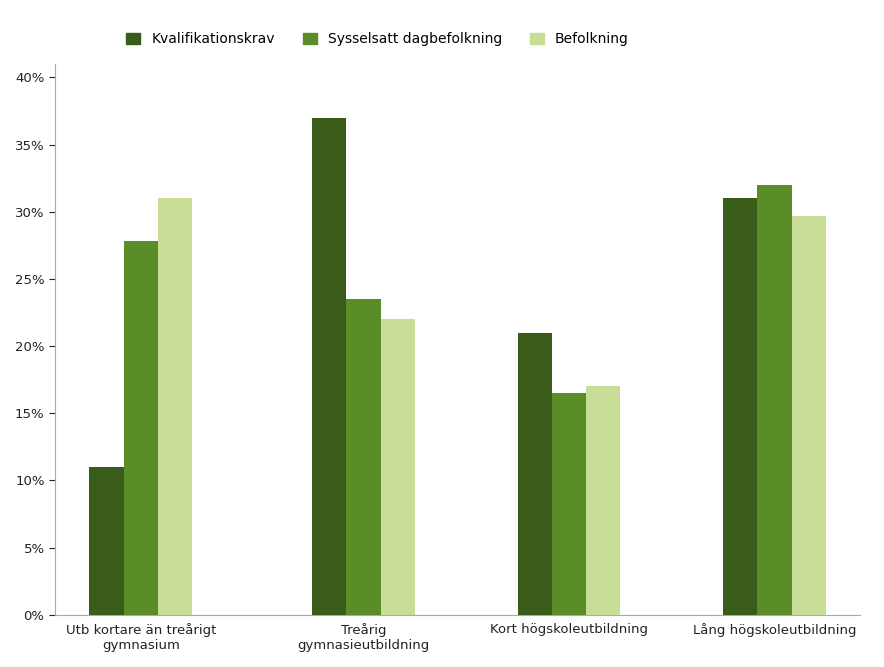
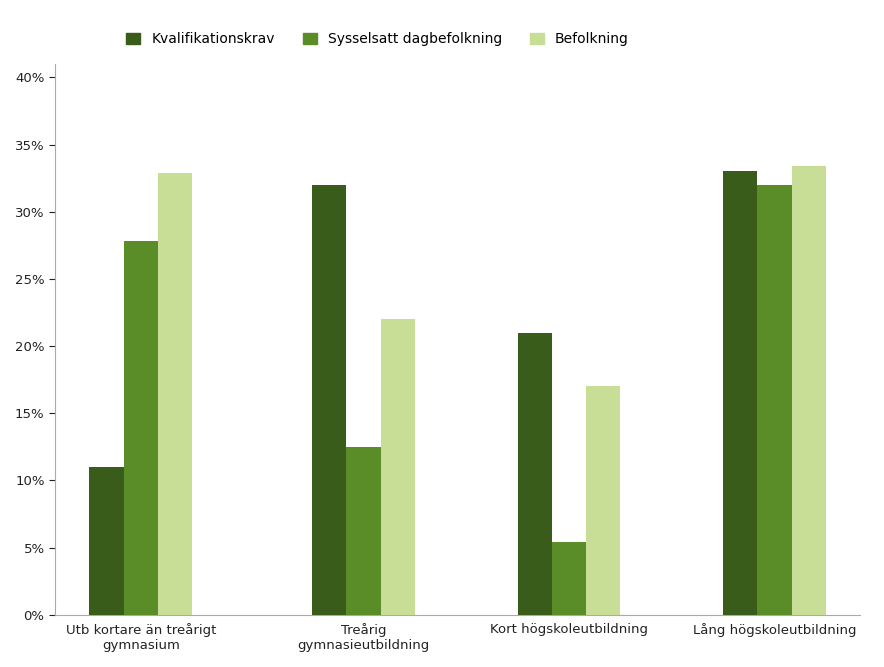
Befolkning/Utb kortare än treårigt gymnasium: 31.0% -> 32.9%
Kvalifikationskrav/Treårig gymnasieutbildning: 37% -> 32%
Sysselsatt dagbefolkning/Treårig gymnasieutbildning: 23.5% -> 12.5%
Sysselsatt dagbefolkning/Kort högskoleutbildning: 16.5% -> 5.4%
Kvalifikationskrav/Lång högskoleutbildning: 31% -> 33%
Befolkning/Lång högskoleutbildning: 29.7% -> 33.4%
